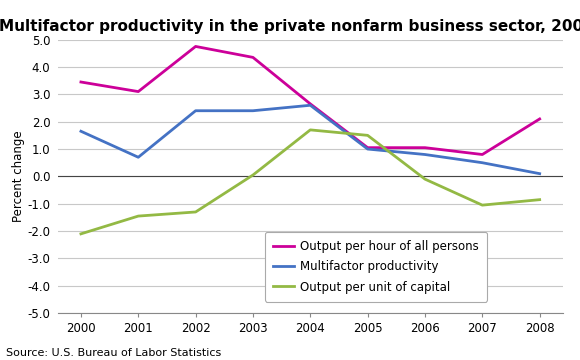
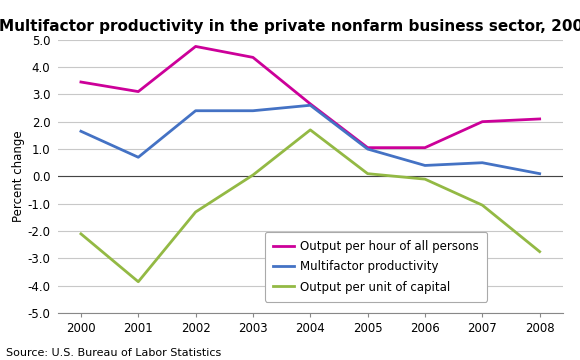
Output per unit of capital/2001: -1.45 -> -3.85
Output per unit of capital/2005: 1.50 -> 0.10
Multifactor productivity/2006: 0.80 -> 0.40
Output per hour of all persons/2007: 0.80 -> 2.00
Output per unit of capital/2008: -0.85 -> -2.75
